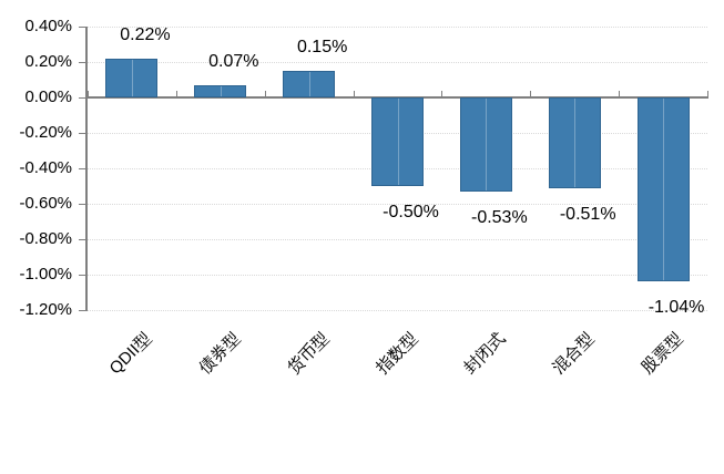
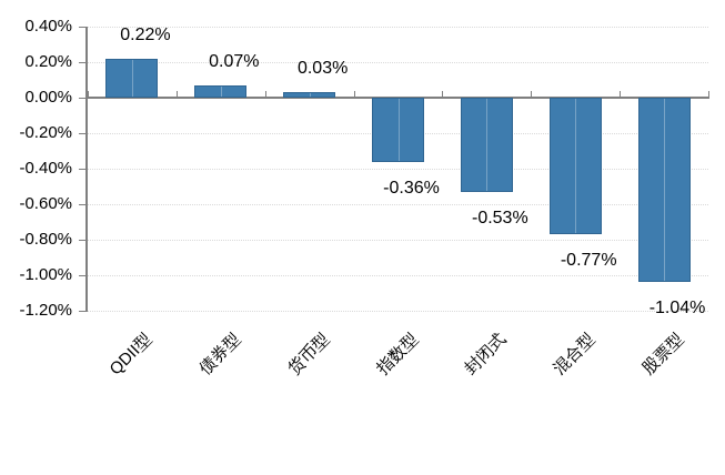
货币型: 0.15% -> 0.03%
指数型: -0.50% -> -0.36%
混合型: -0.51% -> -0.77%
